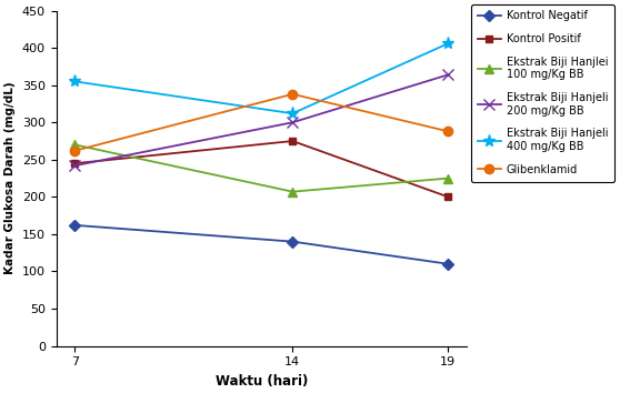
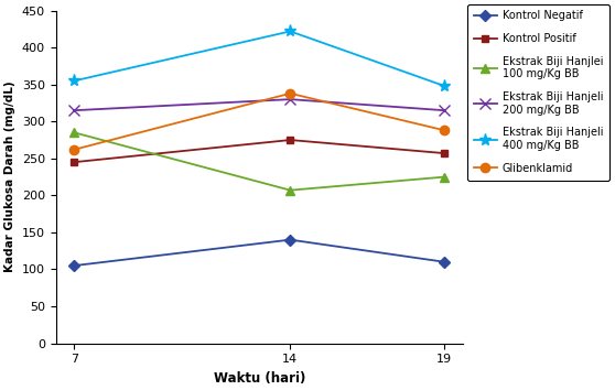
Kontrol Negatif/7: 162 -> 105
Ekstrak Biji Hanjlei 100 mg/Kg BB/7: 270 -> 285
Ekstrak Biji Hanjeli 200 mg/Kg BB/7: 242 -> 315
Ekstrak Biji Hanjeli 200 mg/Kg BB/14: 300 -> 330
Ekstrak Biji Hanjeli 400 mg/Kg BB/14: 312 -> 422
Kontrol Positif/19: 200 -> 257
Ekstrak Biji Hanjeli 200 mg/Kg BB/19: 364 -> 315
Ekstrak Biji Hanjeli 400 mg/Kg BB/19: 406 -> 348
